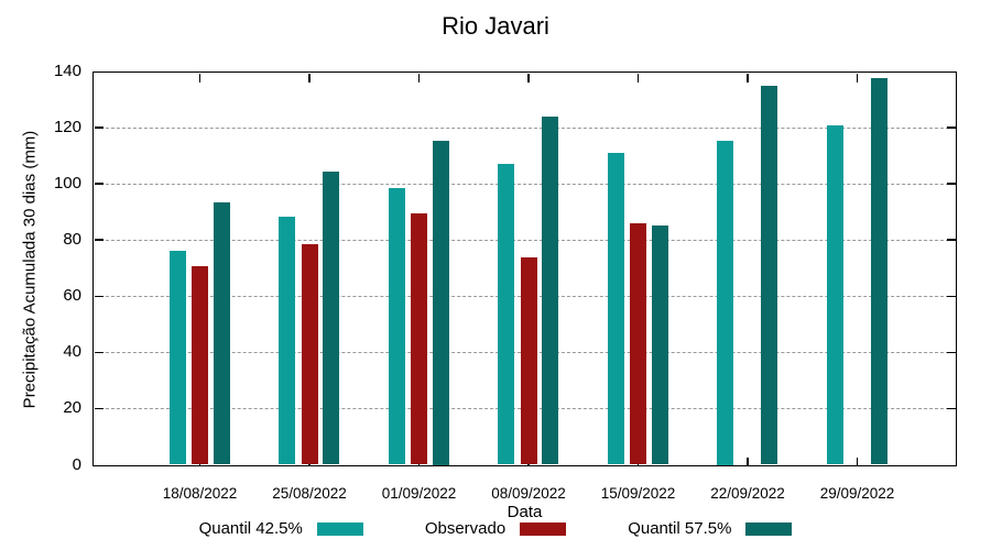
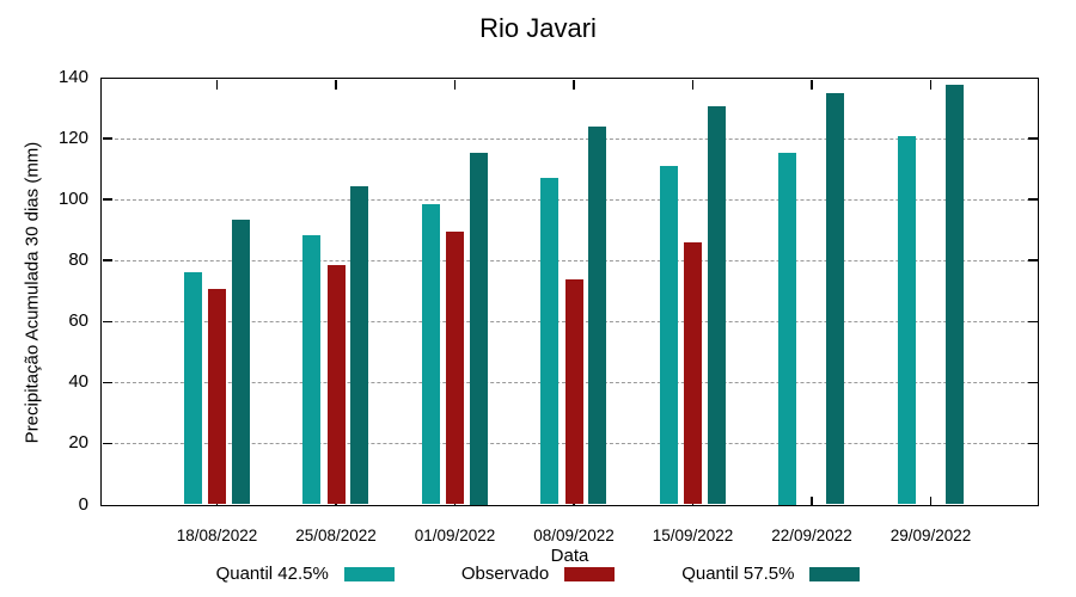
Quantil 57.5%/15/09/2022: 85 -> 130
